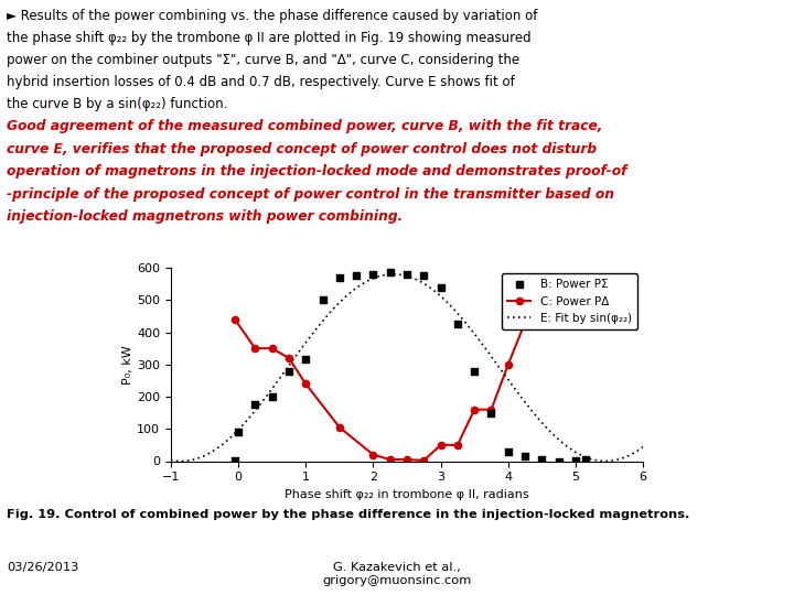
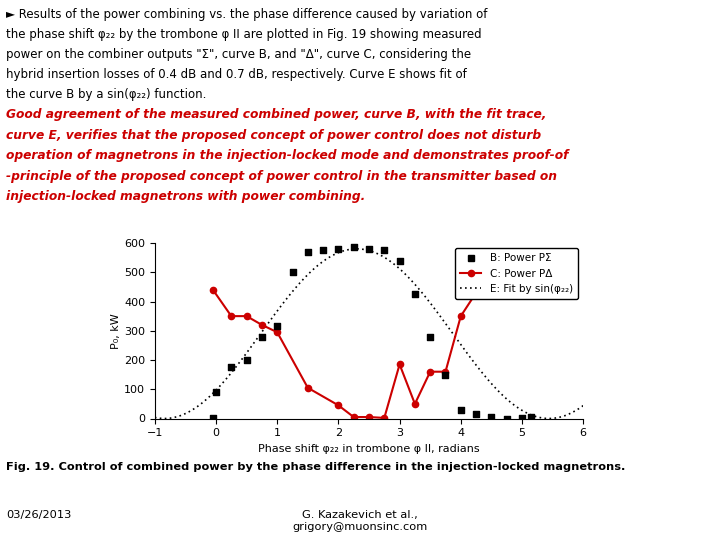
C: Power PΔ/1: 240 -> 295
C: Power PΔ/2: 20 -> 45
C: Power PΔ/3: 50 -> 185
C: Power PΔ/4: 300 -> 350
